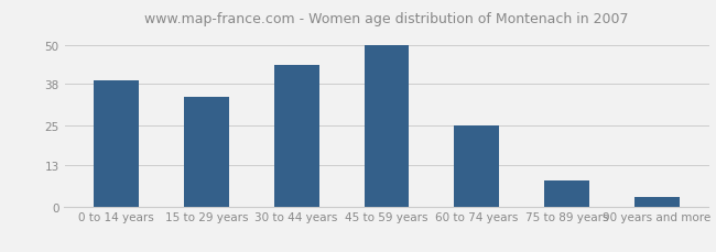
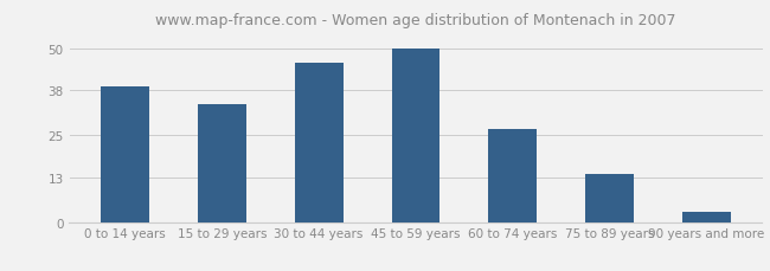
30 to 44 years: 44 -> 46
60 to 74 years: 25 -> 27
75 to 89 years: 8 -> 14
